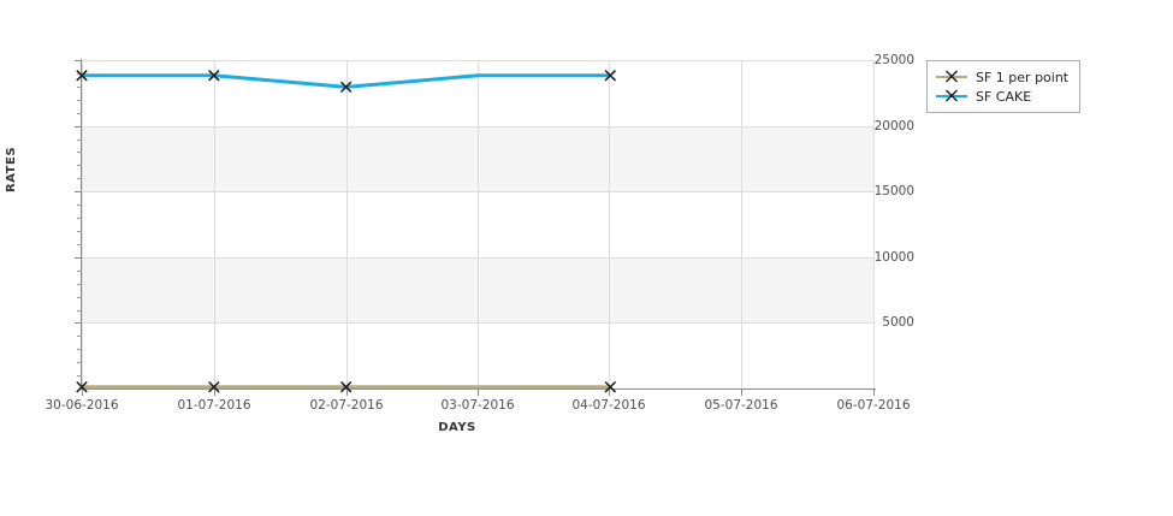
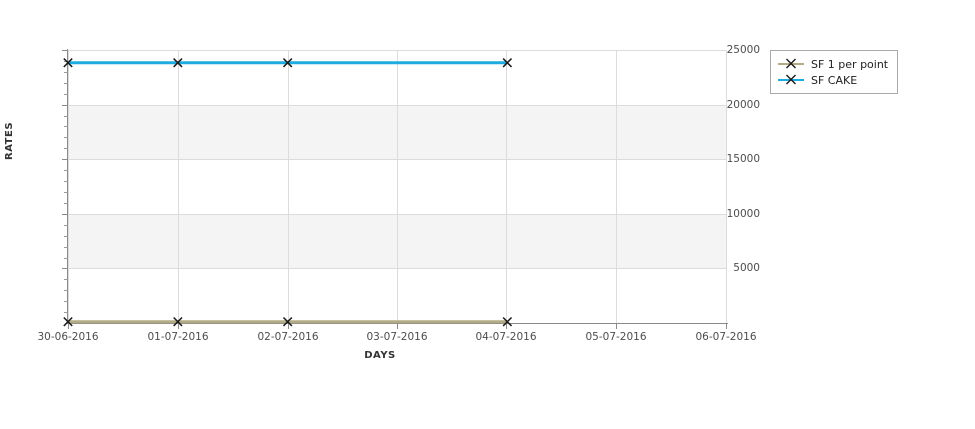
SF CAKE/02-07-2016: 23600 -> 24500
